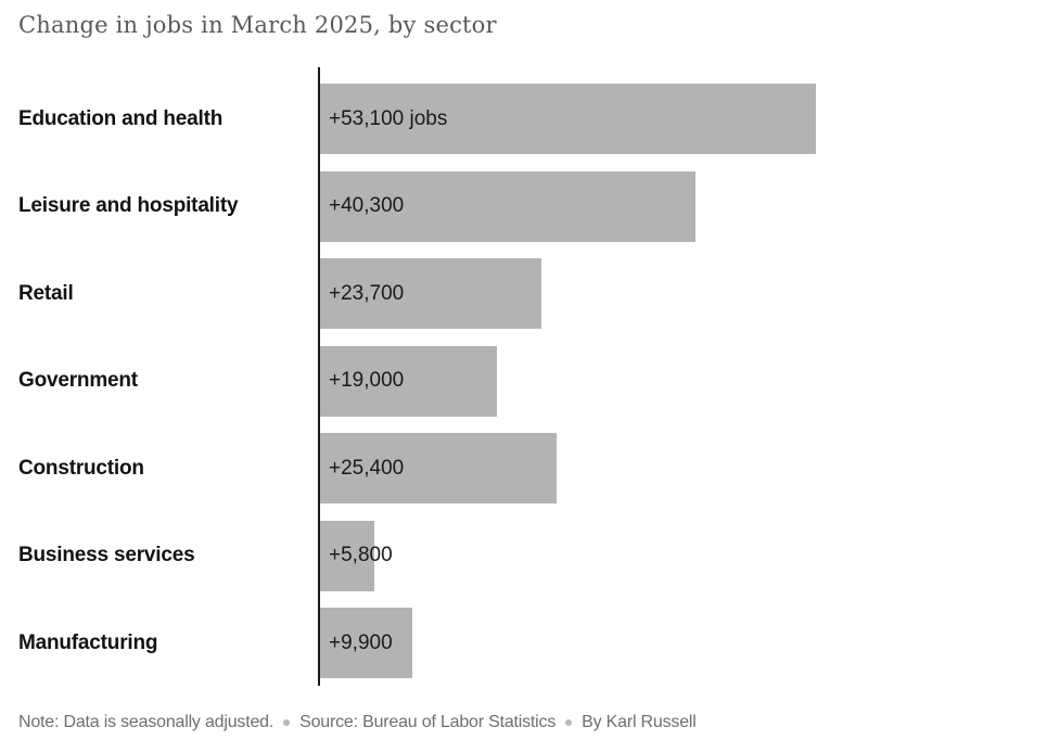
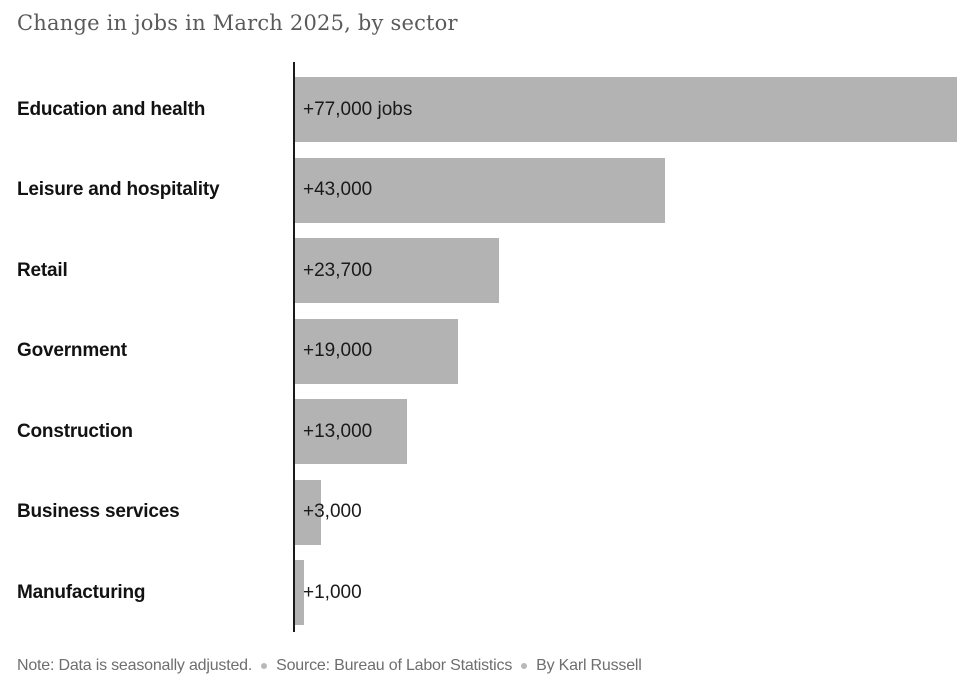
Education and health: +53,100 -> +77,000
Leisure and hospitality: +40,300 -> +43,000
Construction: +25,400 -> +13,000
Business services: +5,800 -> +3,000
Manufacturing: +9,900 -> +1,000
